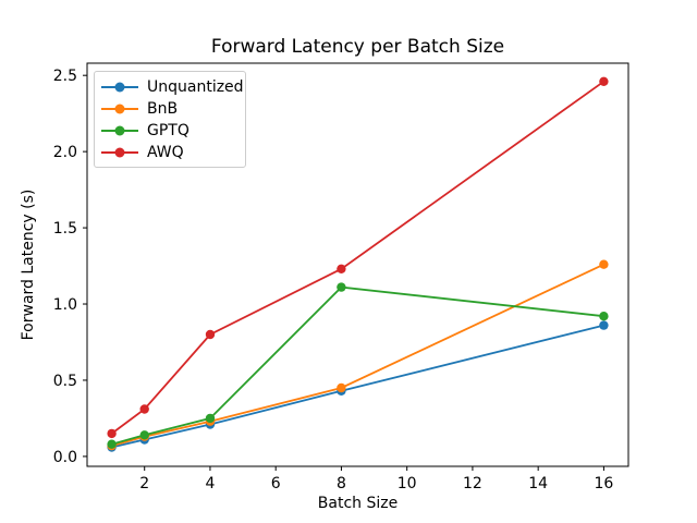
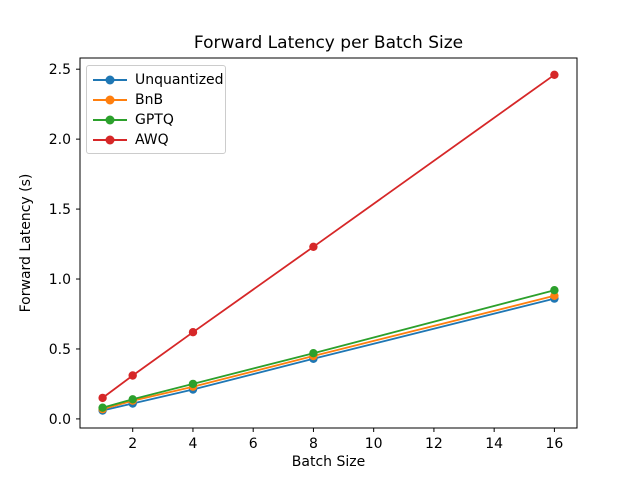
AWQ/4: 0.80 -> 0.62
GPTQ/8: 1.11 -> 0.47
BnB/16: 1.26 -> 0.88
